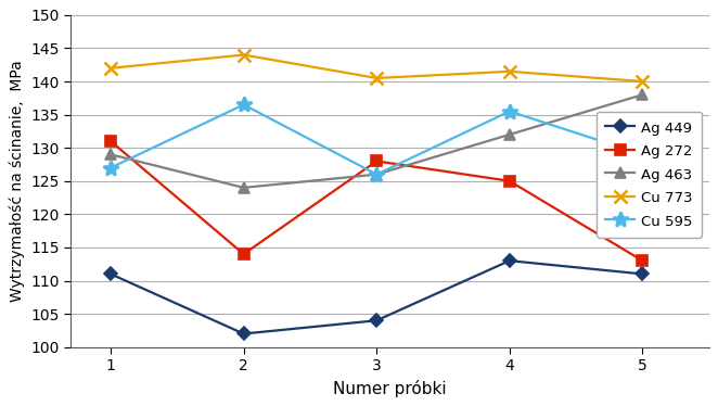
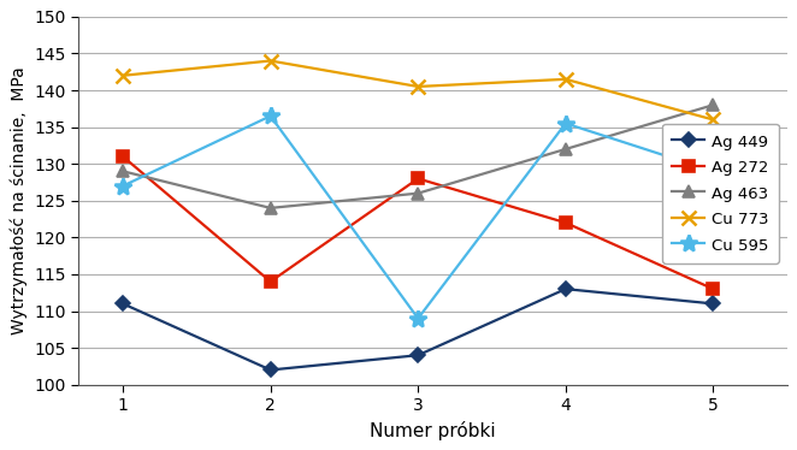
Cu 595/3: 126.0 -> 109.0
Ag 272/4: 125 -> 122
Cu 773/5: 140.0 -> 136.0
